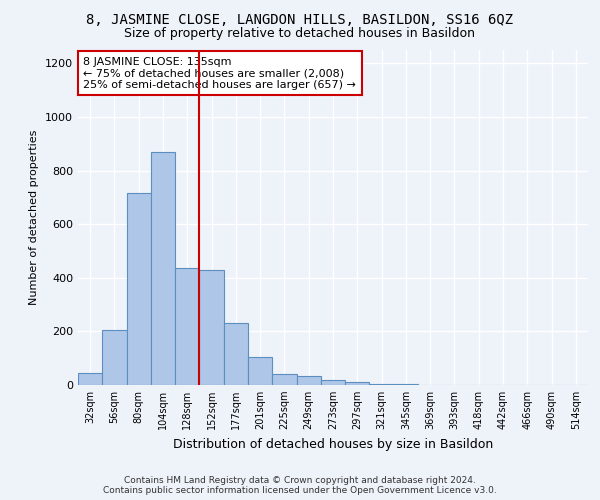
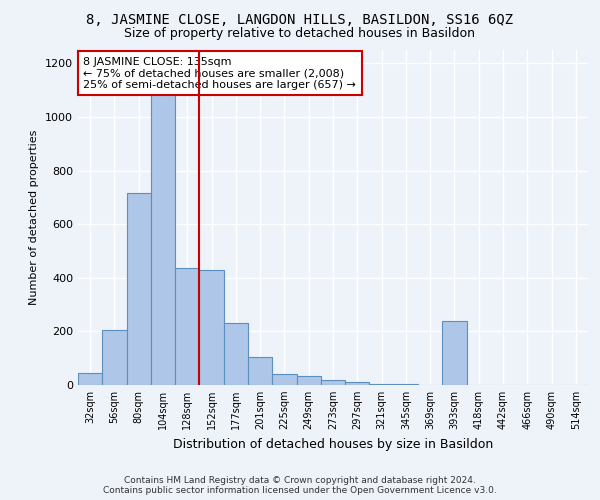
104sqm: 870 -> 1085
393sqm: 1 -> 240
